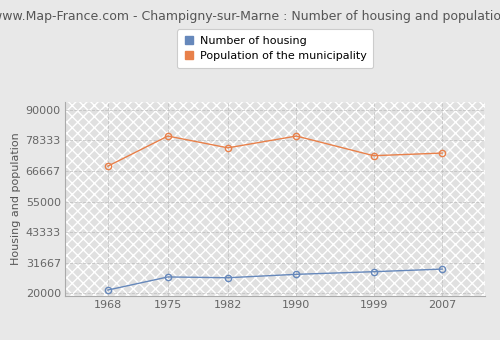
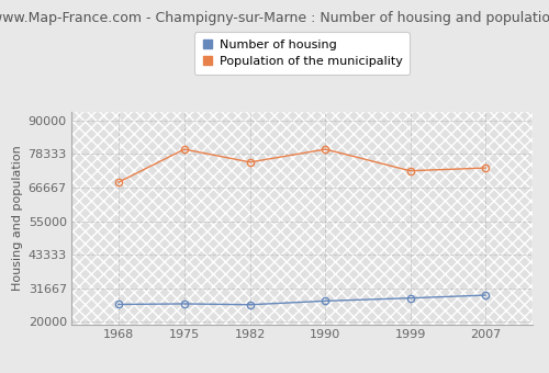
Number of housing/1968: 21200 -> 26000
